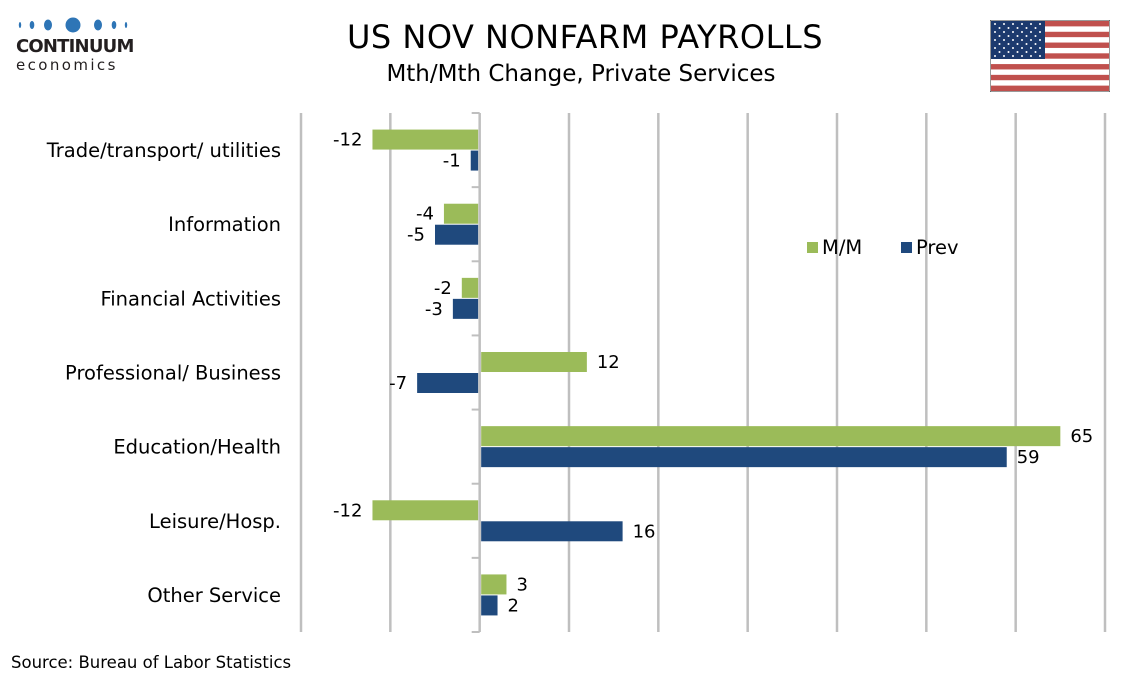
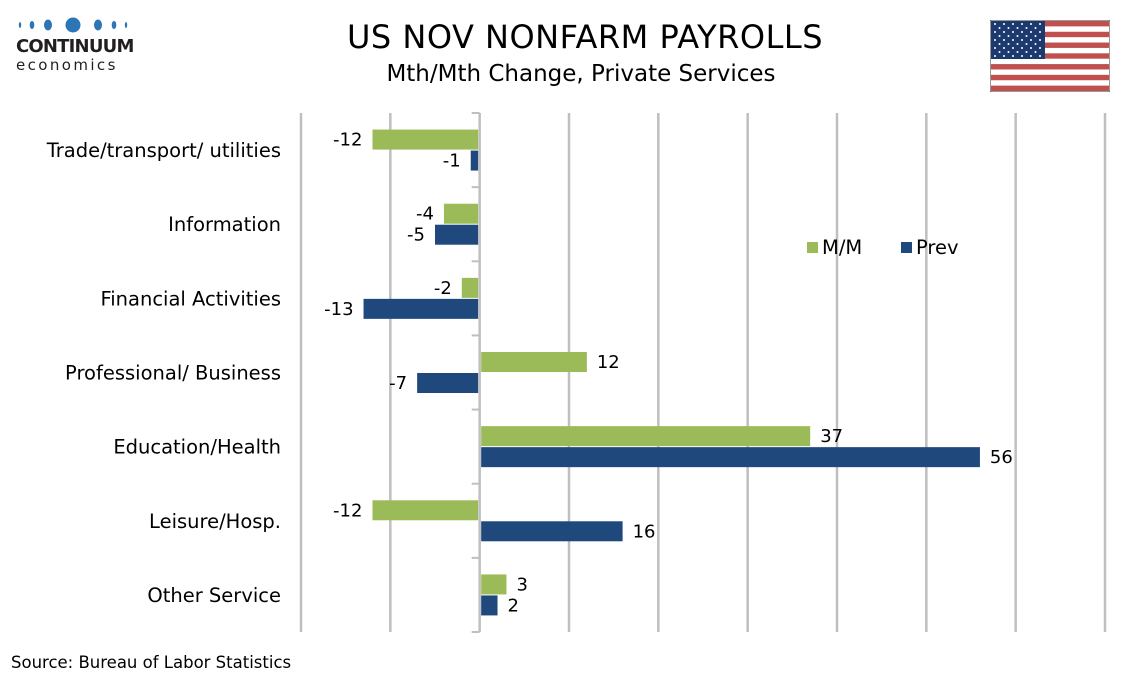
Prev/Financial Activities: -3 -> -13
M/M/Education/Health: 65 -> 37
Prev/Education/Health: 59 -> 56
